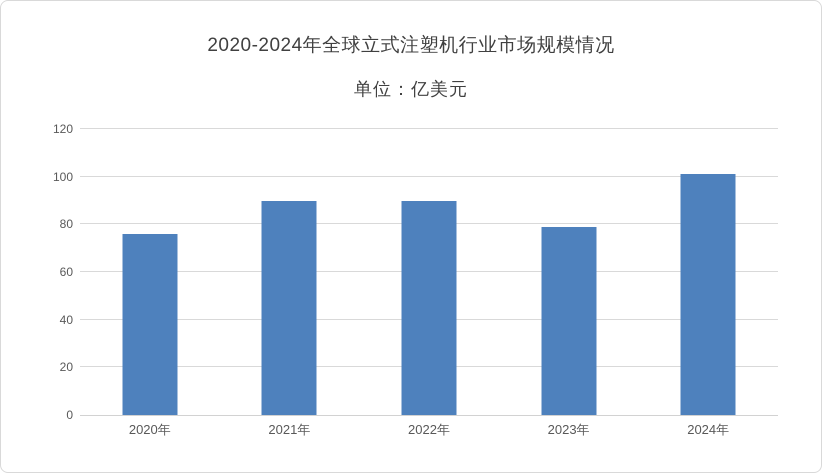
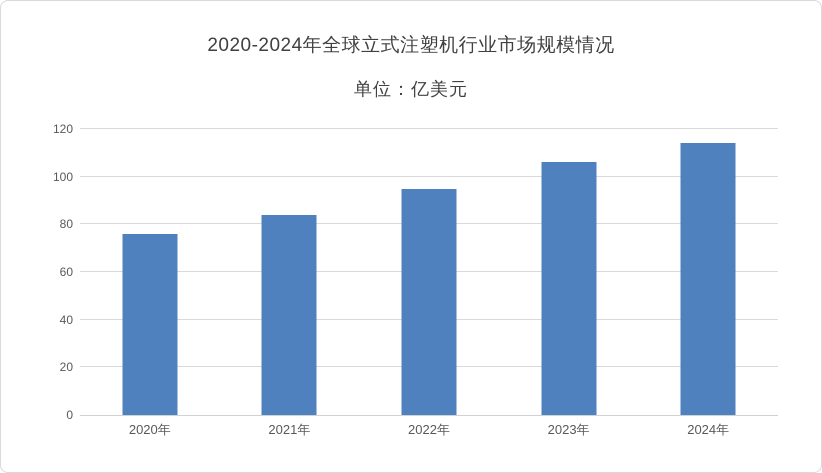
2021年: 90 -> 84
2022年: 90 -> 95
2023年: 79 -> 106
2024年: 101 -> 114
